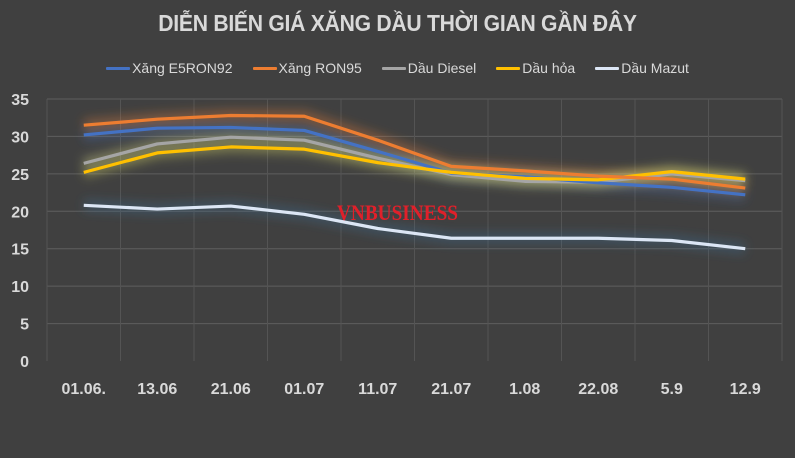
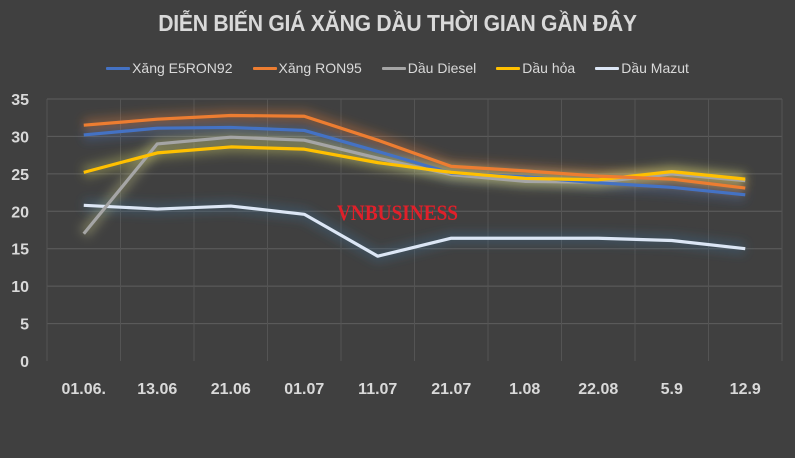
Dầu Diesel/01.06.: 26 -> 17
Dầu Mazut/11.07: 18 -> 14
